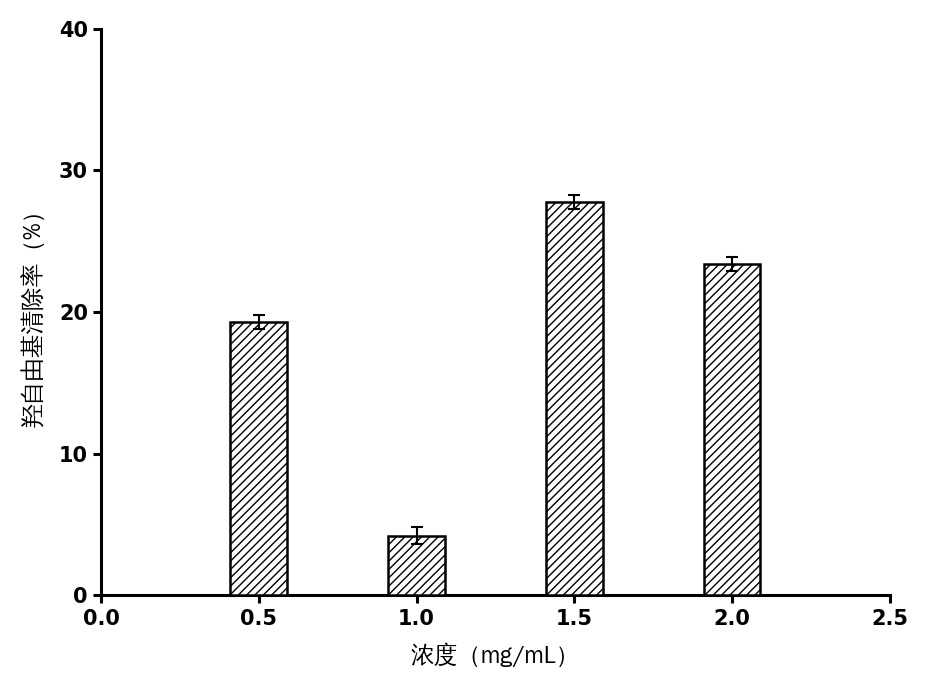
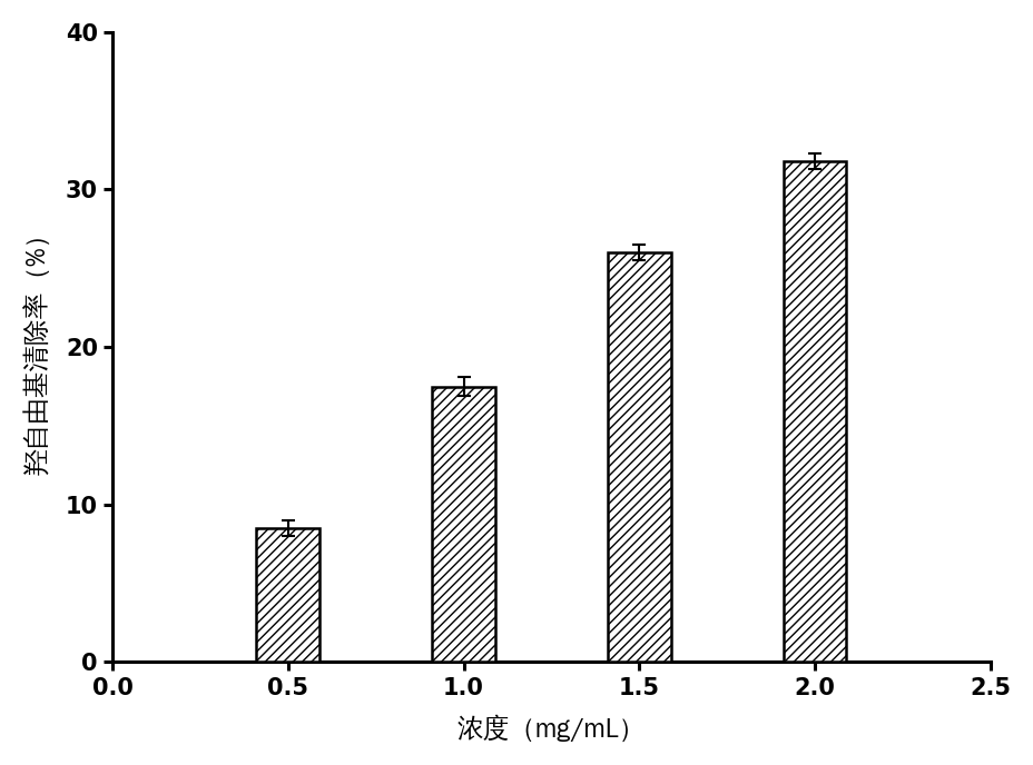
0.5: 19.3 -> 8.5
1.0: 4.2 -> 17.5
1.5: 27.8 -> 26.0
2.0: 23.4 -> 31.8
